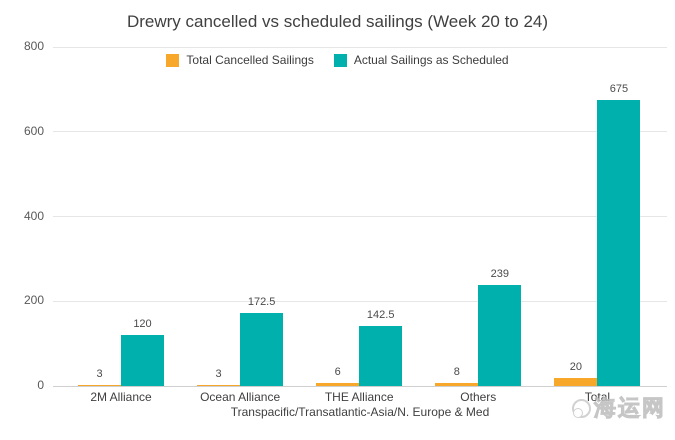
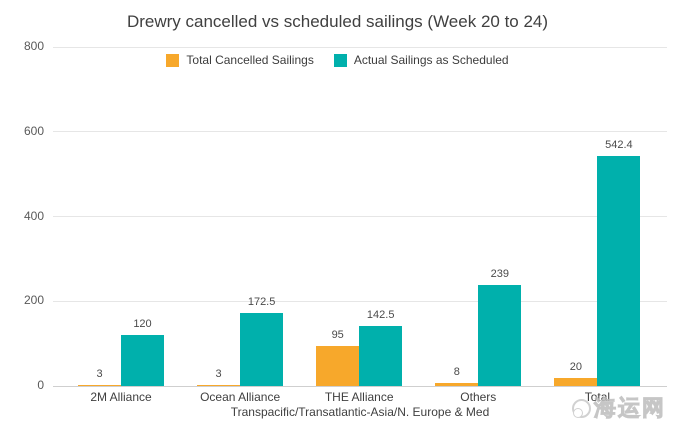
Total Cancelled Sailings/THE Alliance: 6 -> 95
Actual Sailings as Scheduled/Total: 675 -> 542.4
